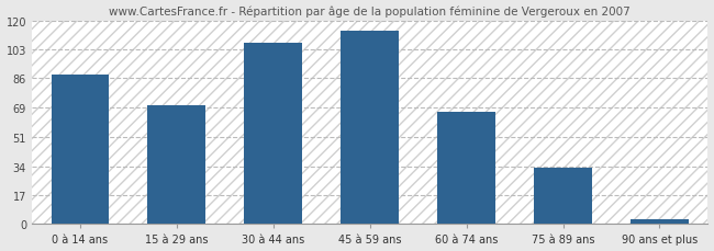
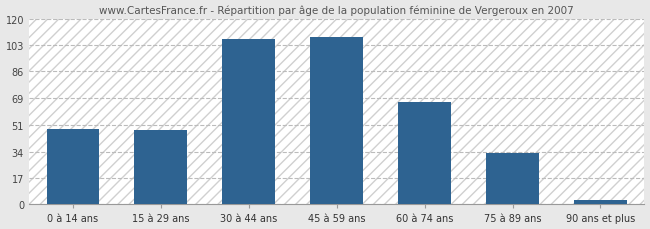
0 à 14 ans: 88 -> 49
15 à 29 ans: 70 -> 48
45 à 59 ans: 114 -> 108
